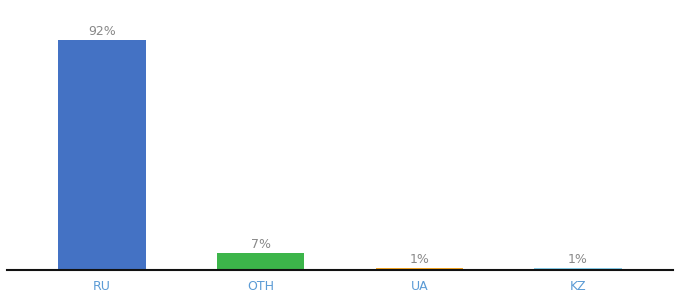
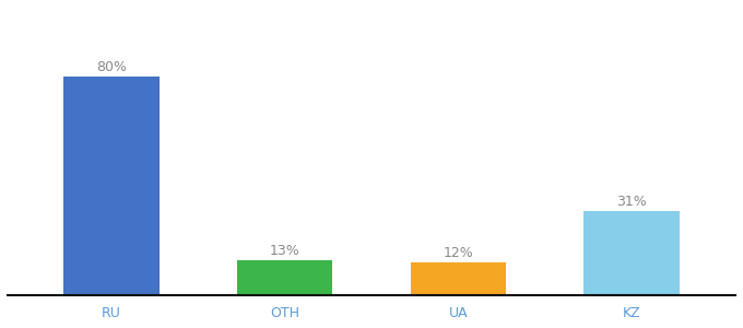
RU: 92% -> 80%
OTH: 7% -> 13%
UA: 1% -> 12%
KZ: 1% -> 31%
